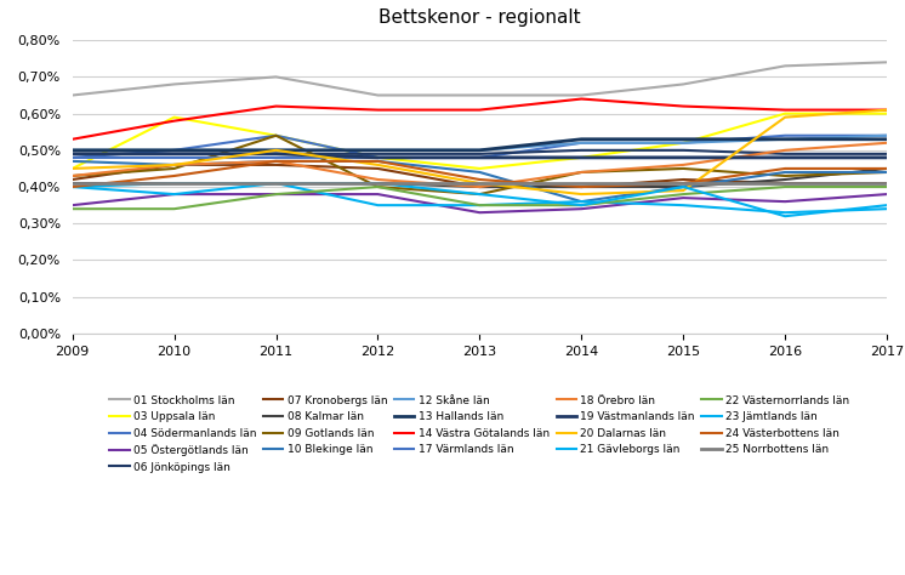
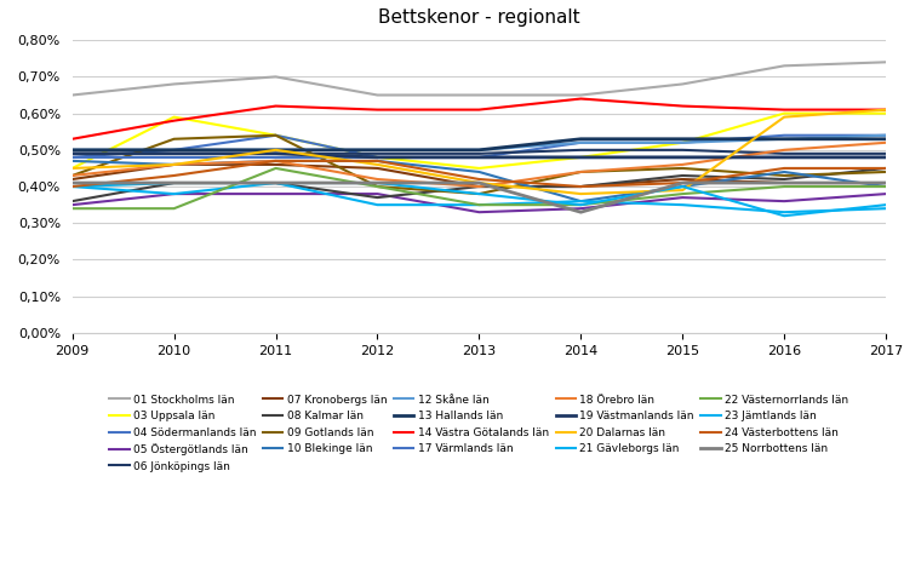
08 Kalmar län/2009: 0,41% -> 0,36%
09 Gotlands län/2010: 0,45% -> 0,53%
22 Västernorrlands län/2011: 0,38% -> 0,45%
08 Kalmar län/2012: 0,41% -> 0,37%
25 Norrbottens län/2014: 0,41% -> 0,33%
08 Kalmar län/2015: 0,40% -> 0,43%
10 Blekinge län/2017: 0,44% -> 0,40%
